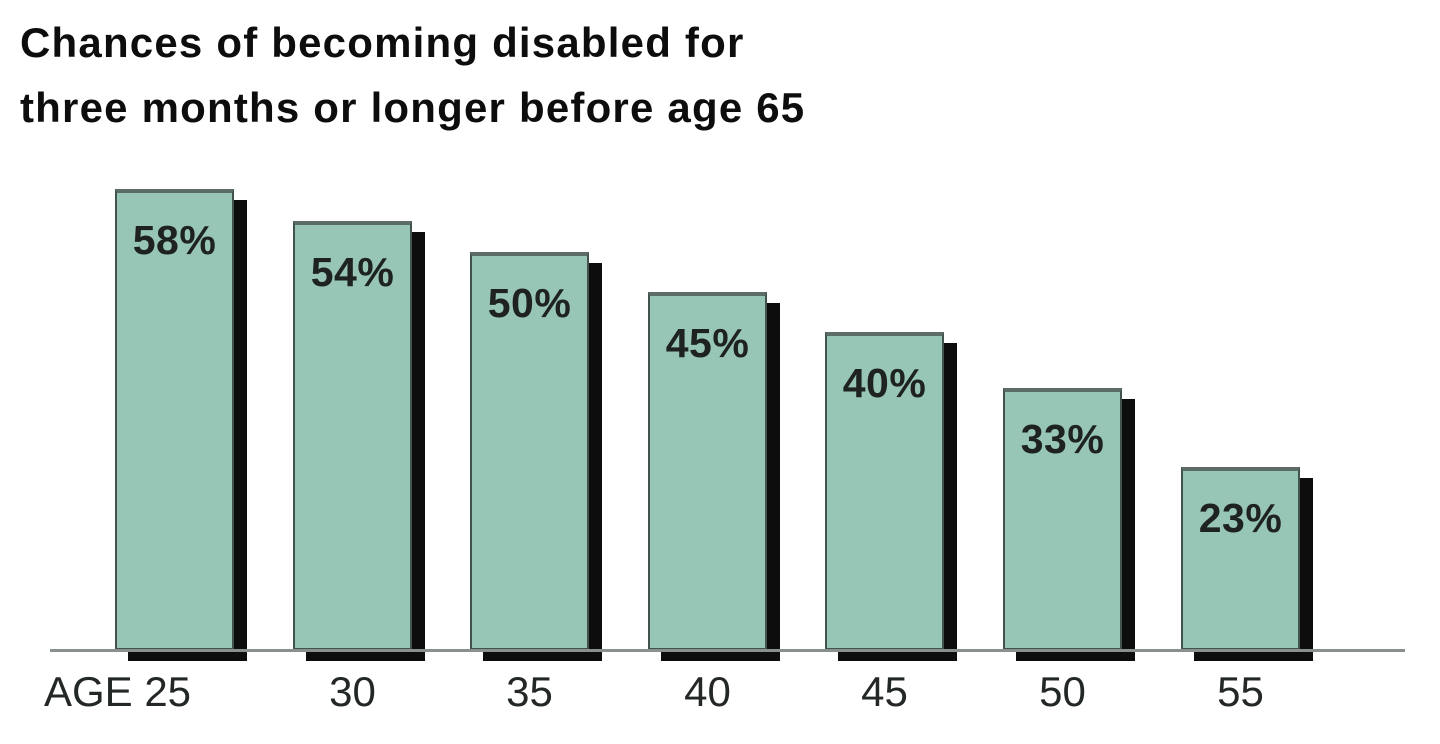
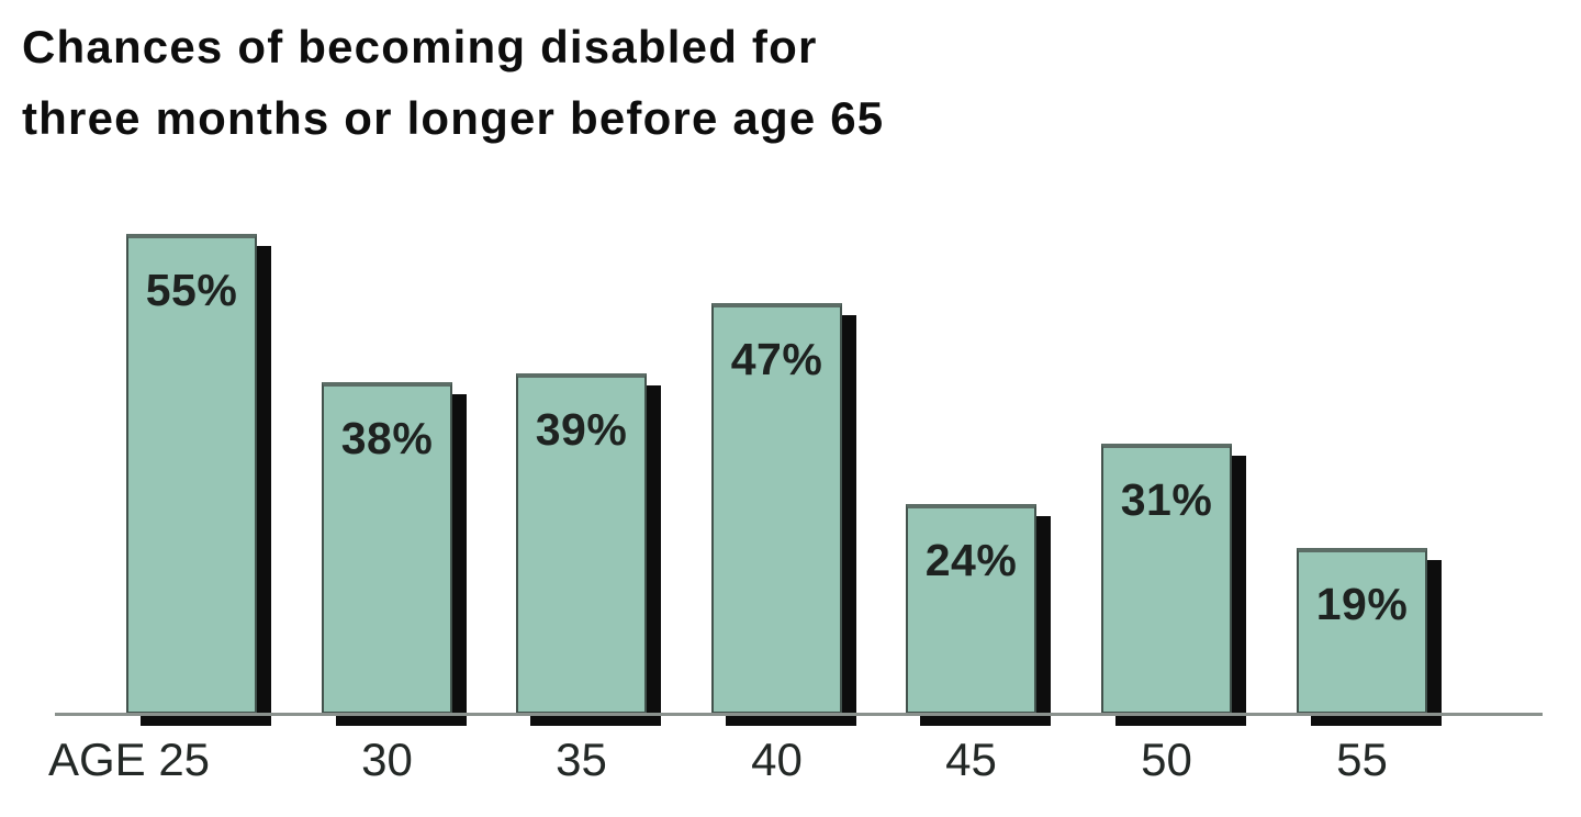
AGE 25: 58% -> 55%
30: 54% -> 38%
35: 50% -> 39%
40: 45% -> 47%
45: 40% -> 24%
50: 33% -> 31%
55: 23% -> 19%
